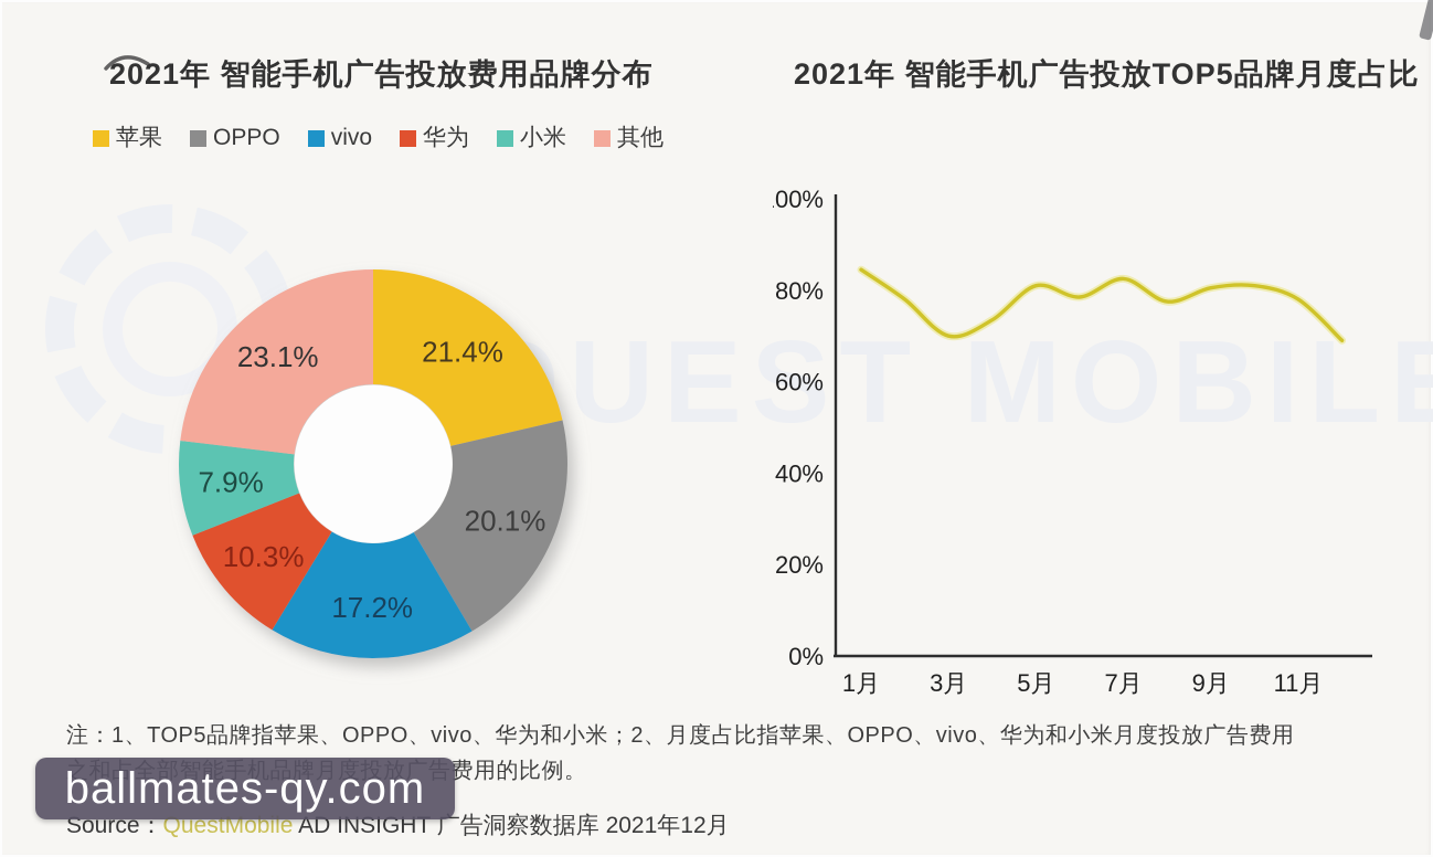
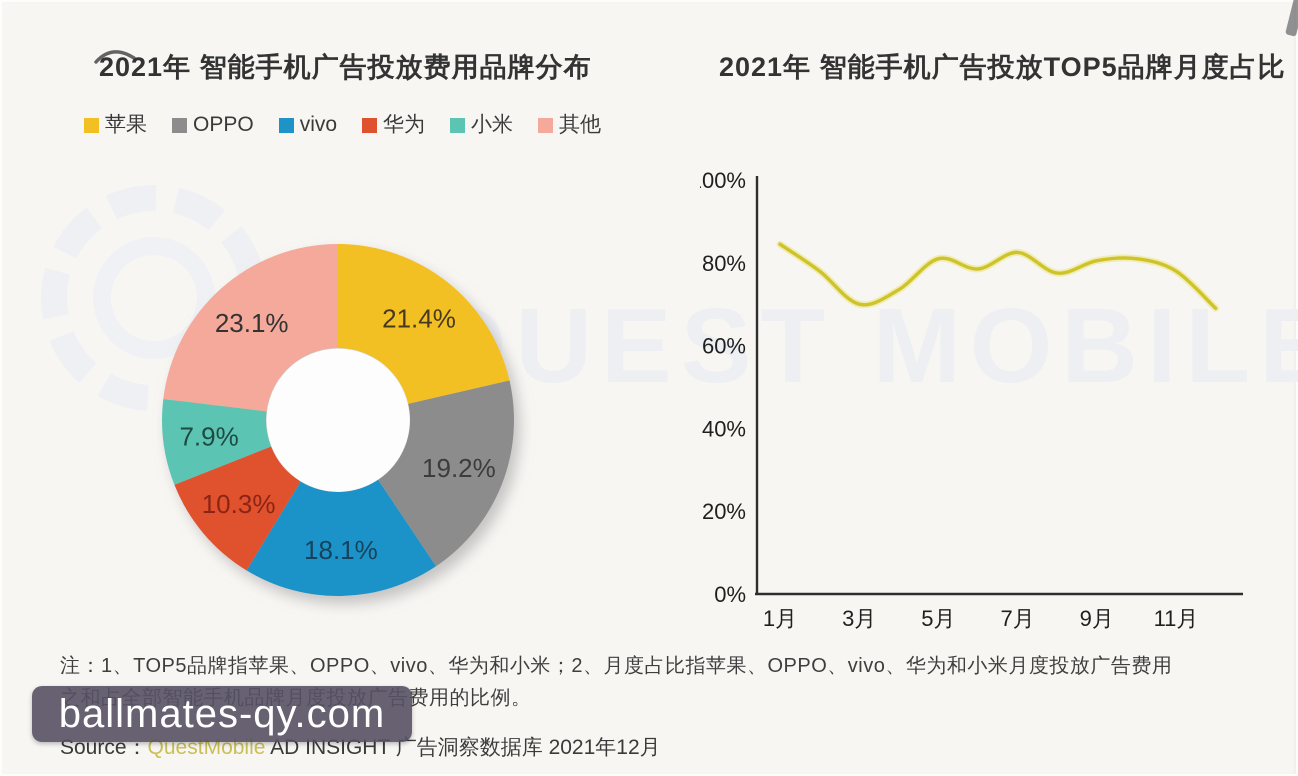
2021年 智能手机广告投放费用品牌分布/OPPO: 20.1% -> 19.2%
2021年 智能手机广告投放费用品牌分布/vivo: 17.2% -> 18.1%
